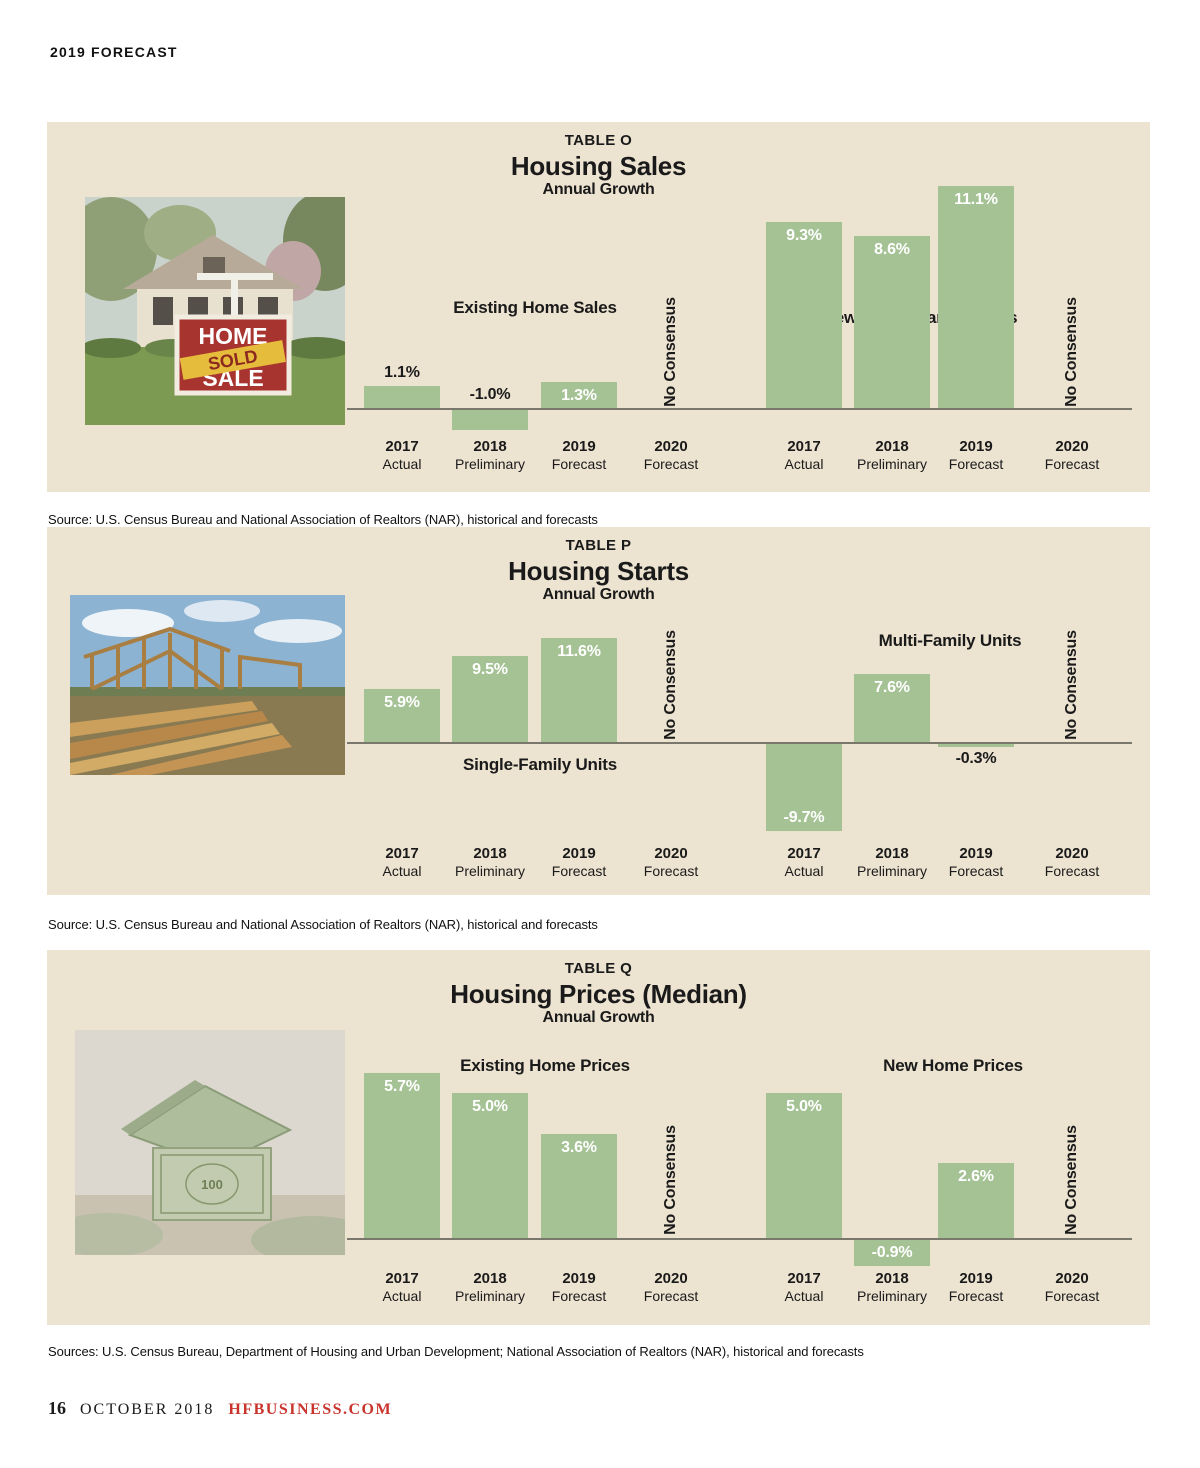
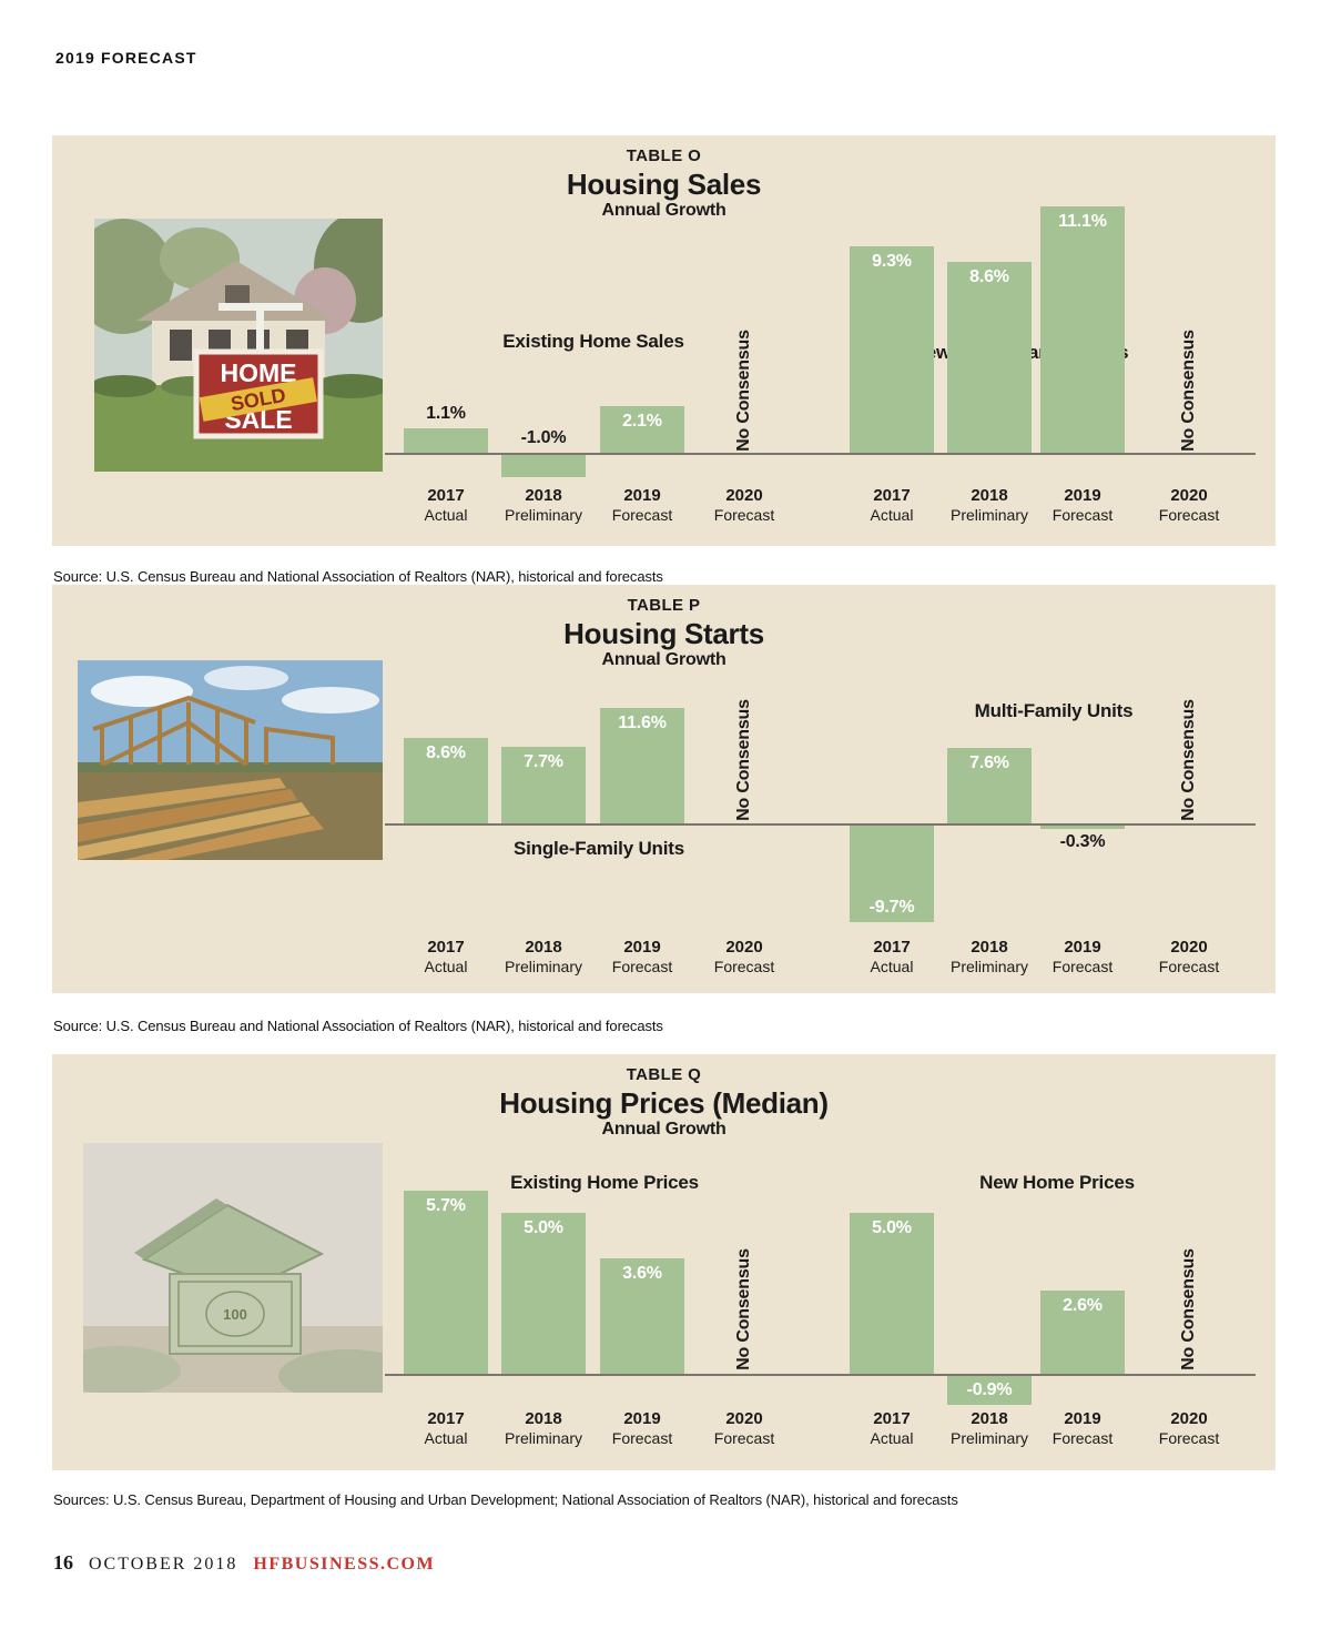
Housing Sales/Existing Home Sales/2019 Forecast: 1.3% -> 2.1%
Housing Starts/Single-Family Units/2017 Actual: 5.9% -> 8.6%
Housing Starts/Single-Family Units/2018 Preliminary: 9.5% -> 7.7%
